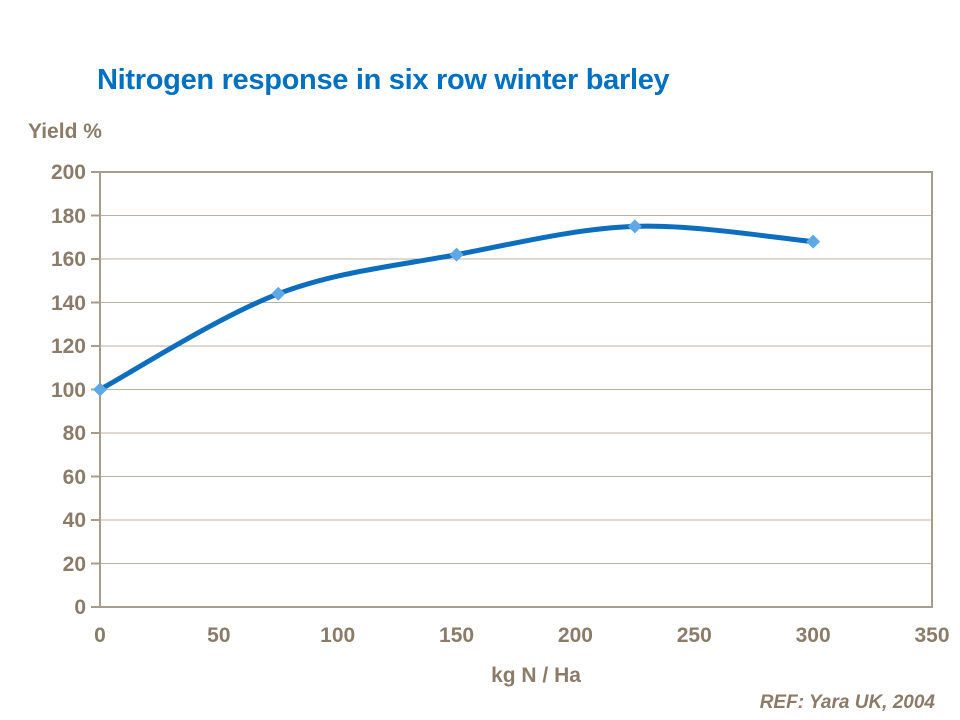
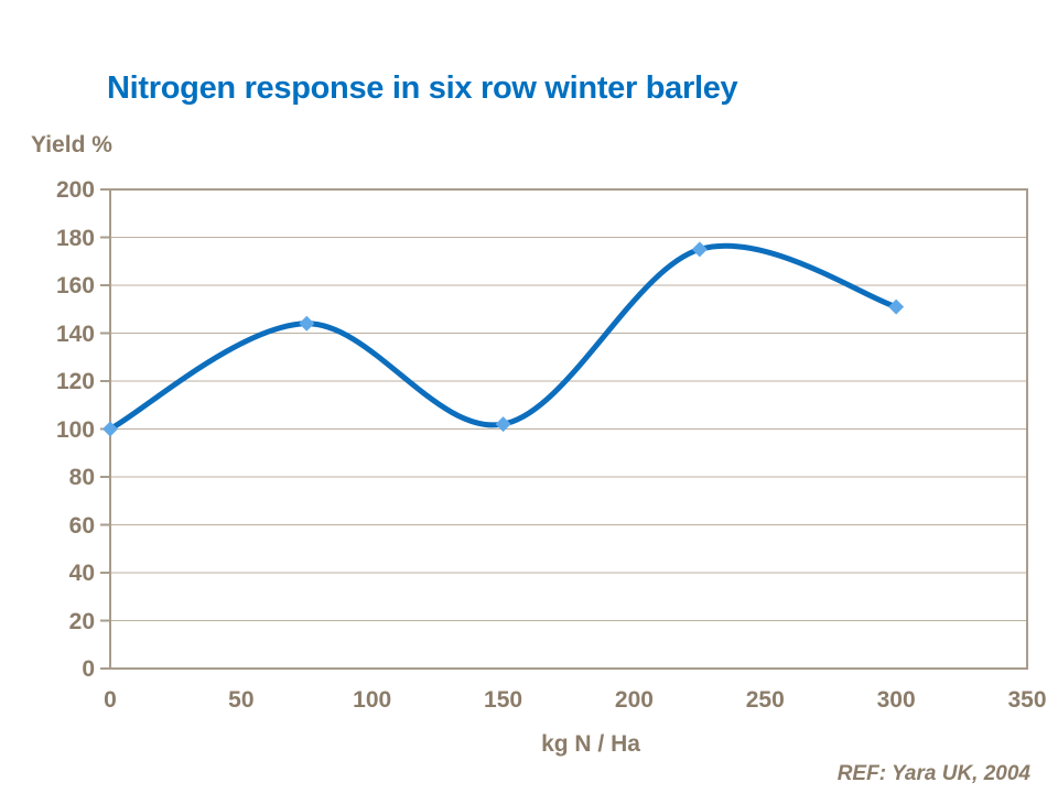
150: 162 -> 102
300: 168 -> 151
